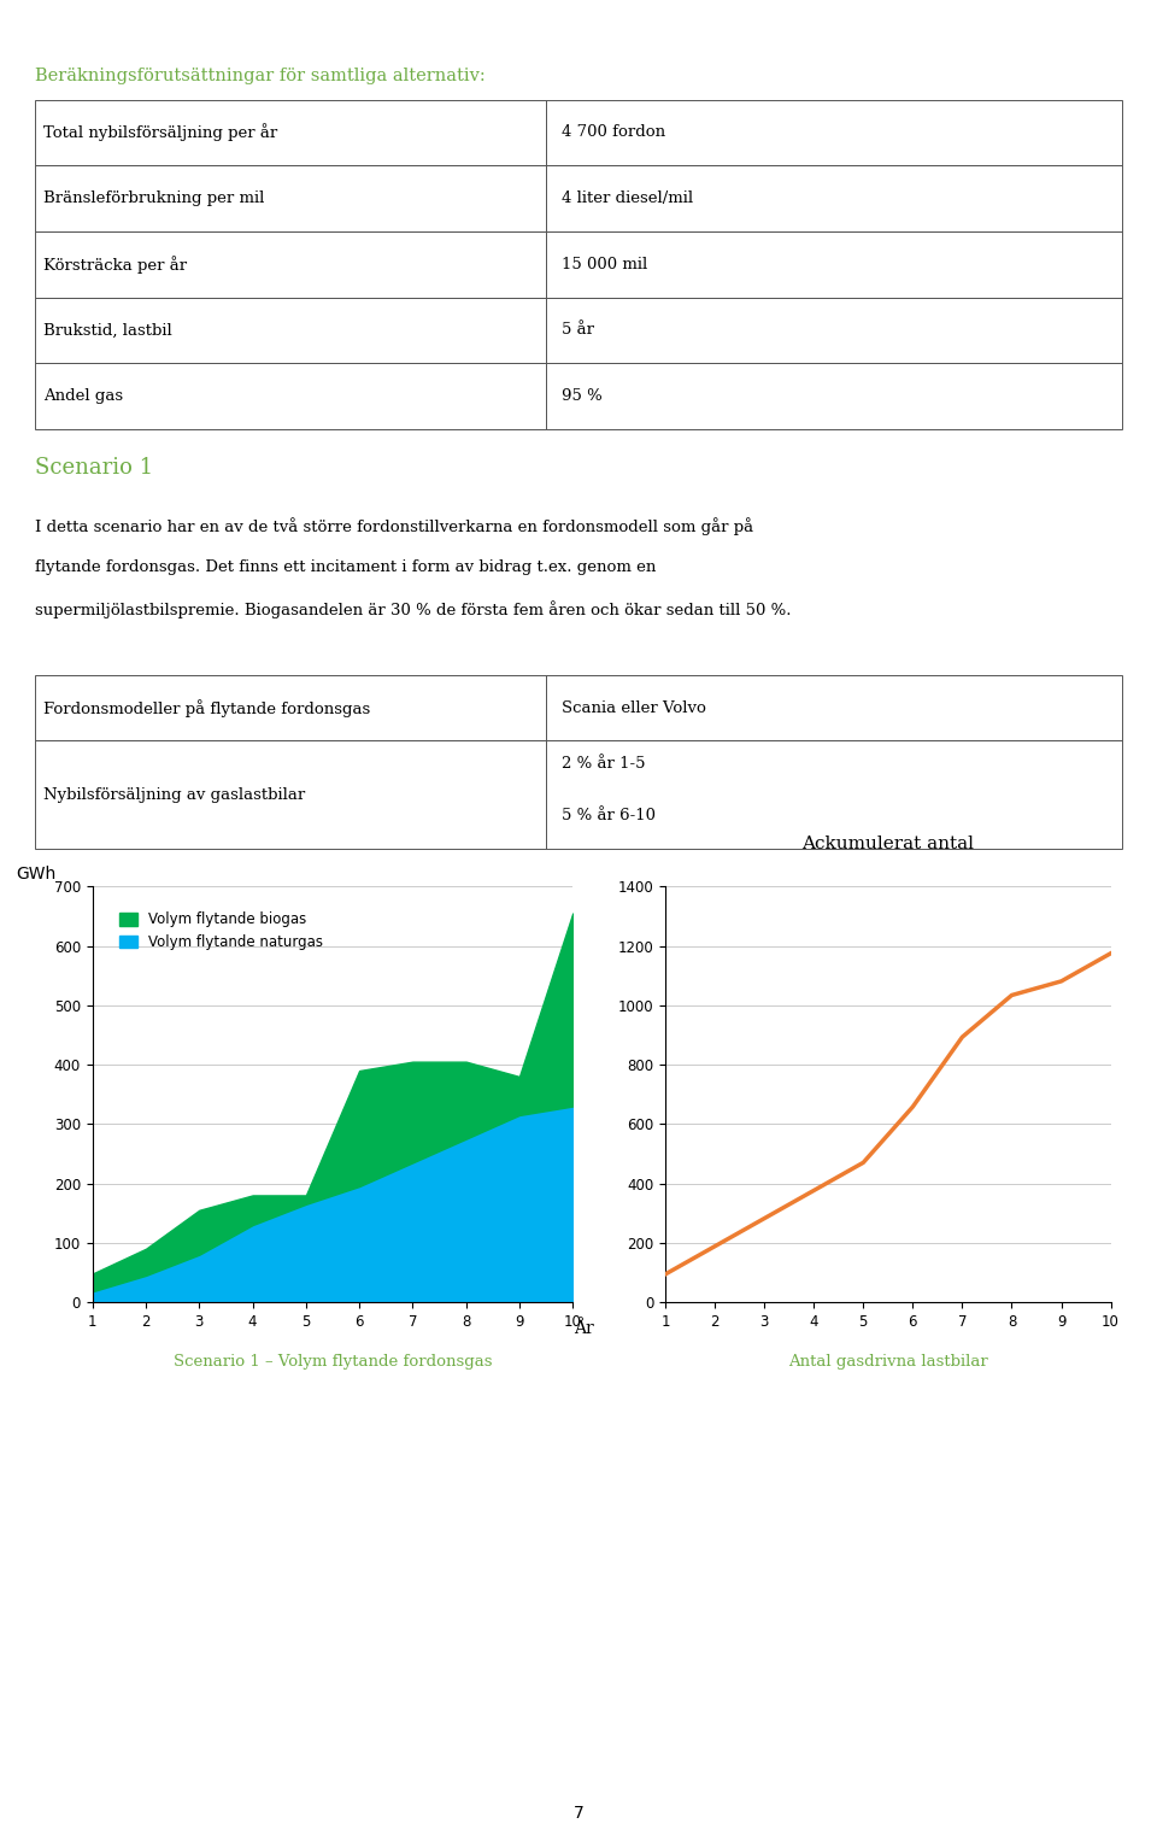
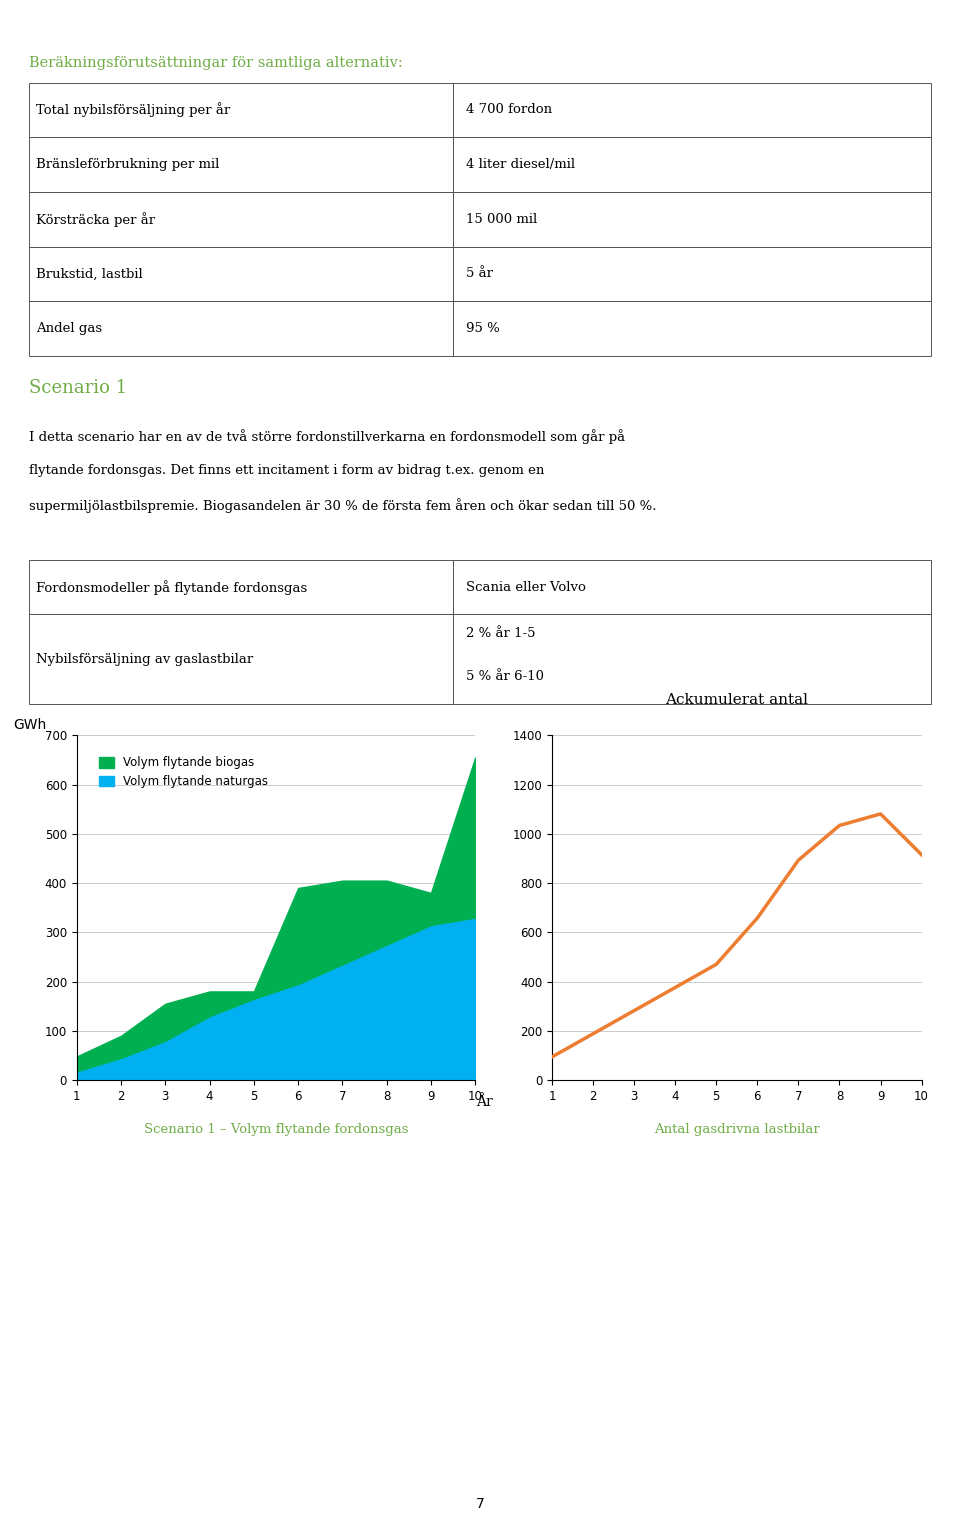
10: 1175 -> 915
